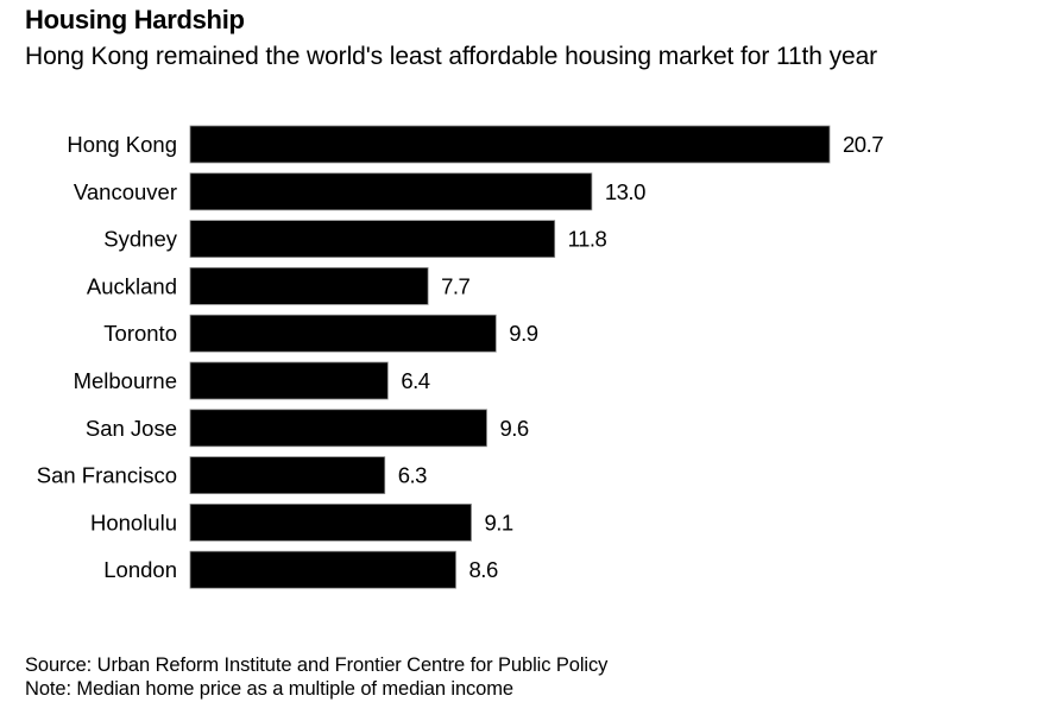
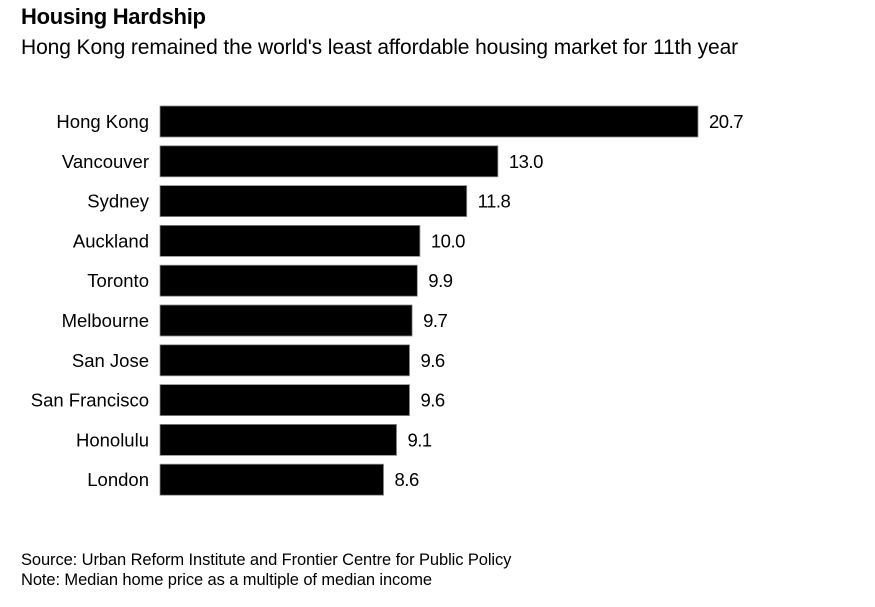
Auckland: 7.7 -> 10.0
Melbourne: 6.4 -> 9.7
San Francisco: 6.3 -> 9.6
